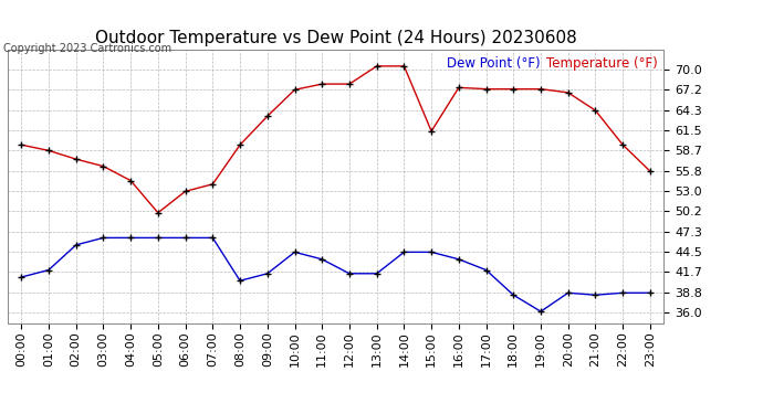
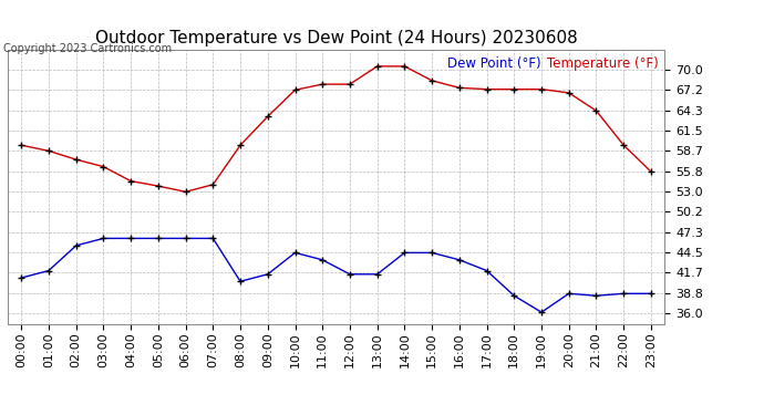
Temperature (°F)/05:00: 50.0 -> 53.8
Temperature (°F)/15:00: 61.4 -> 68.5
